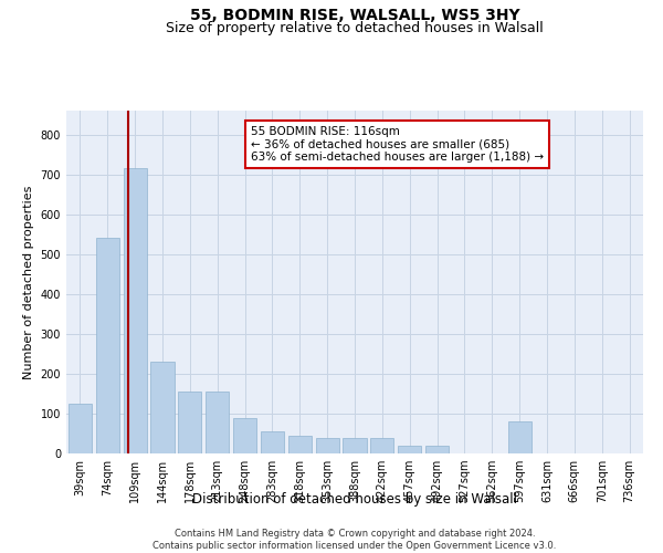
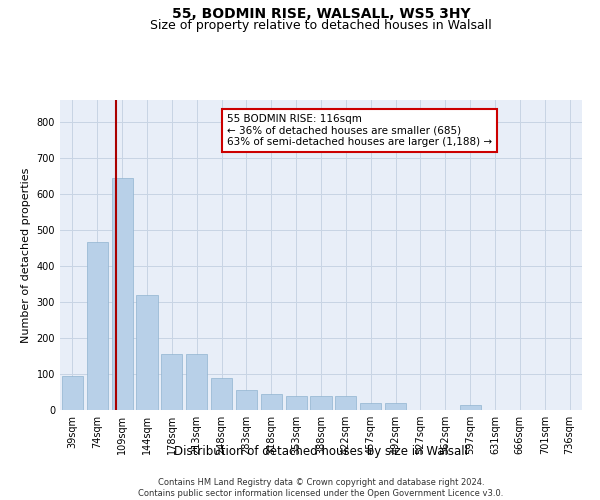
39sqm: 125 -> 95
74sqm: 540 -> 465
109sqm: 715 -> 645
144sqm: 230 -> 320
597sqm: 80 -> 15
